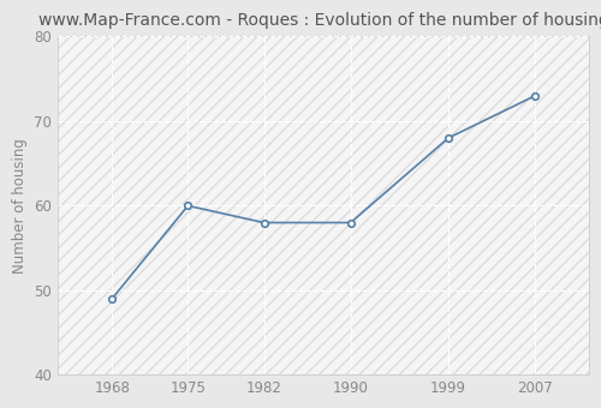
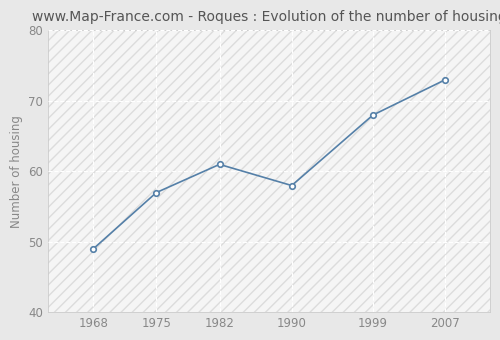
1975: 60 -> 57
1982: 58 -> 61
